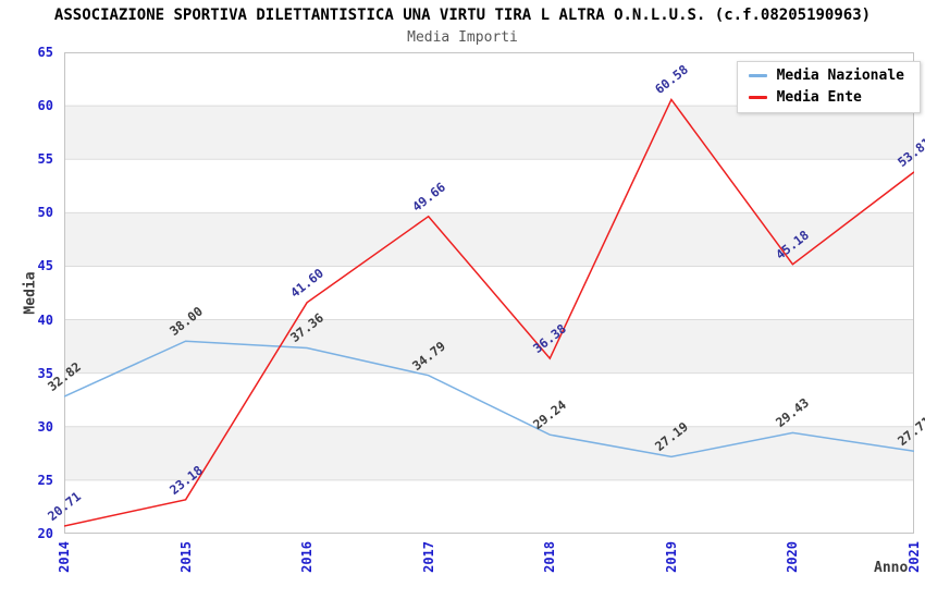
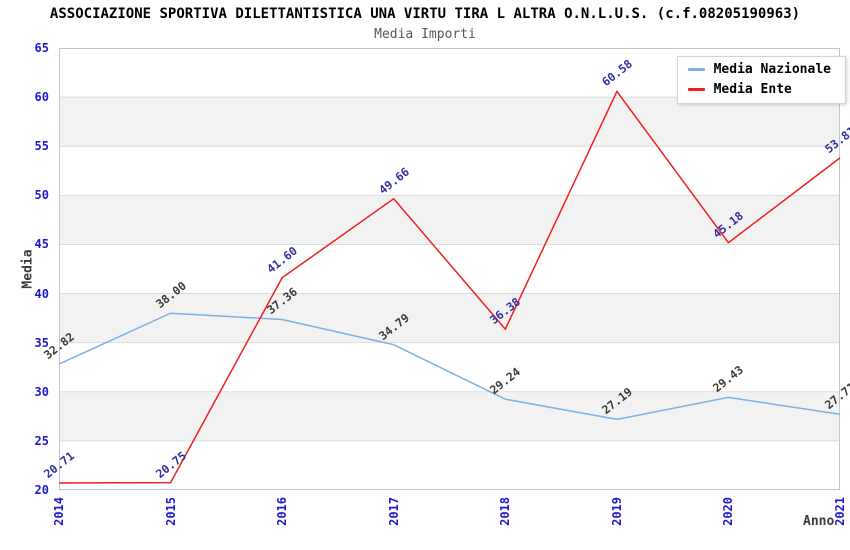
Media Ente/2015: 23.18 -> 20.75
